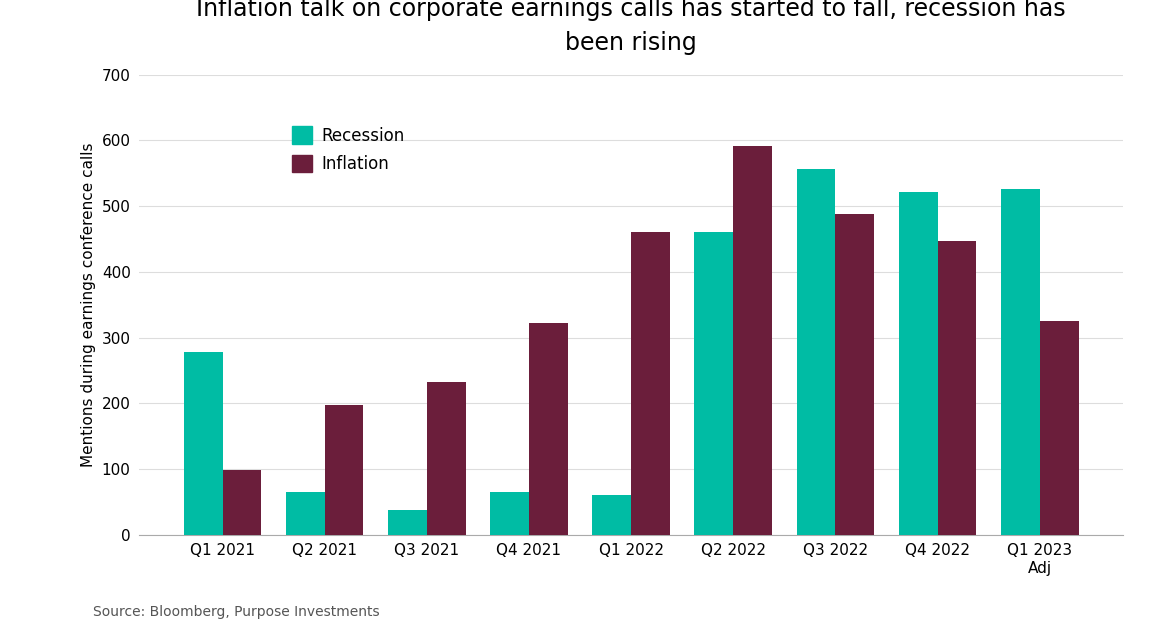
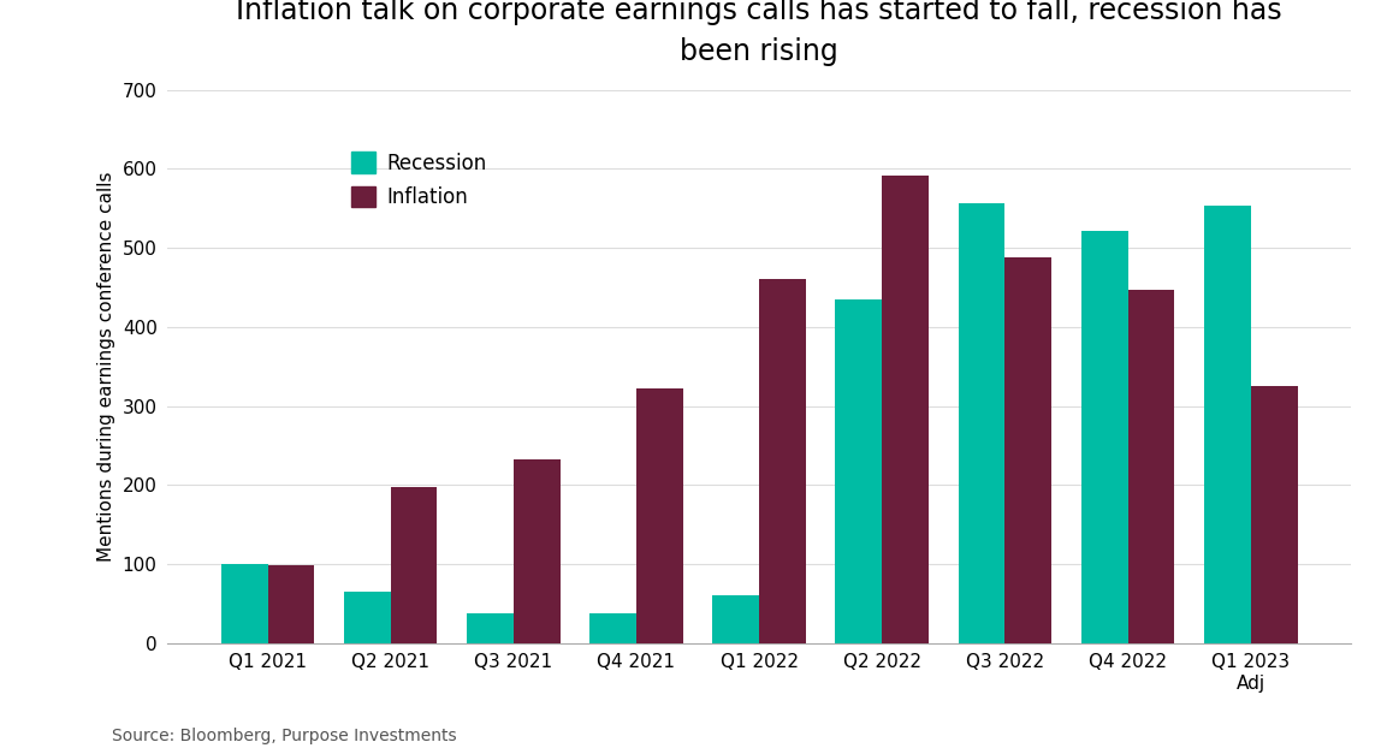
Recession/Q1 2021: 278 -> 100
Recession/Q4 2021: 66 -> 38
Recession/Q2 2022: 460 -> 435
Recession/Q1 2023 Adj: 526 -> 553
